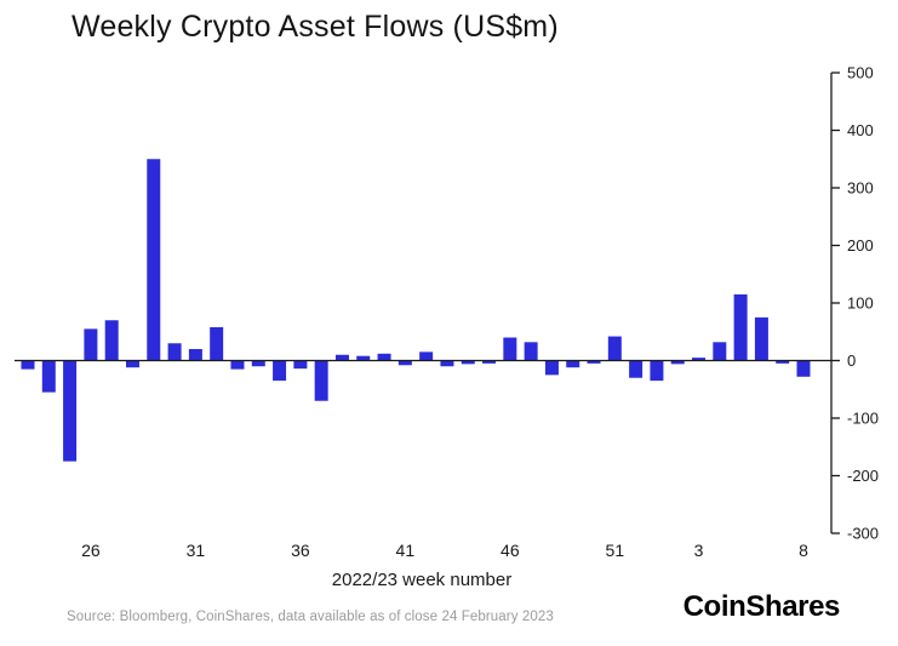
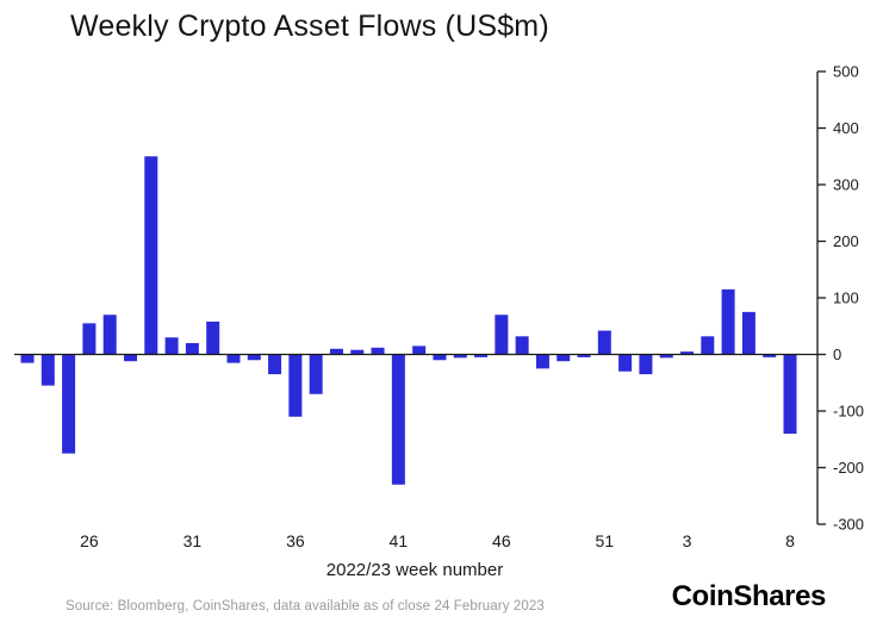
36: -10 -> -110
41: -10 -> -230
46: 40 -> 70
8: -30 -> -140
